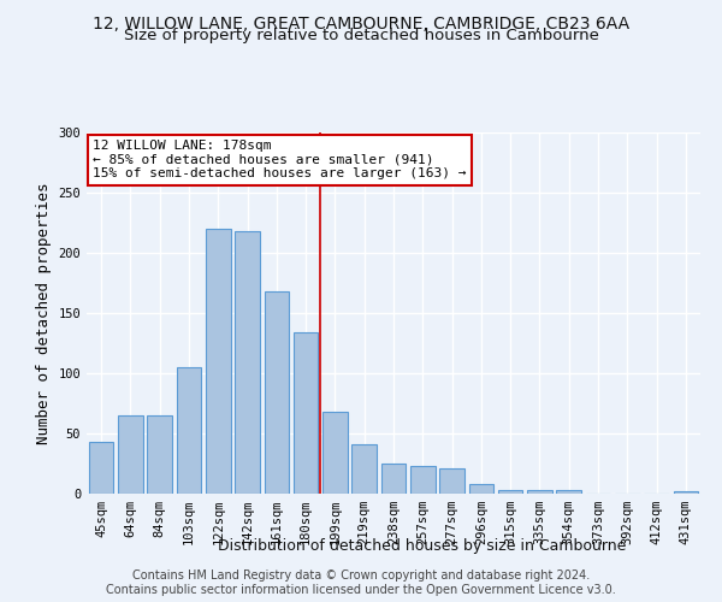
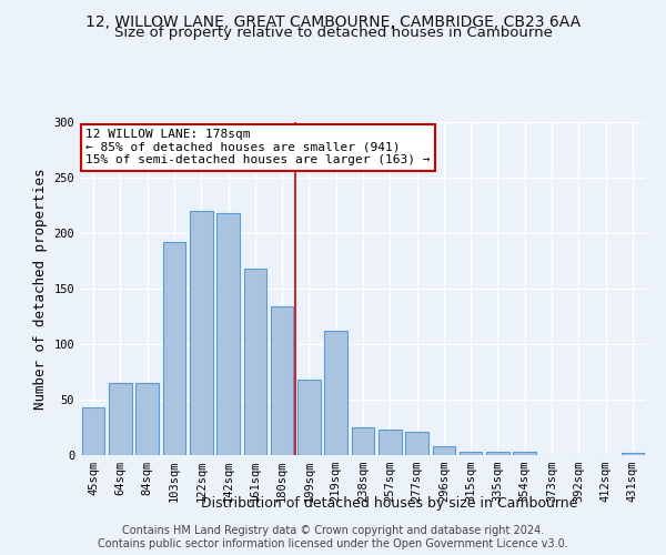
103sqm: 105 -> 192
219sqm: 41 -> 112
